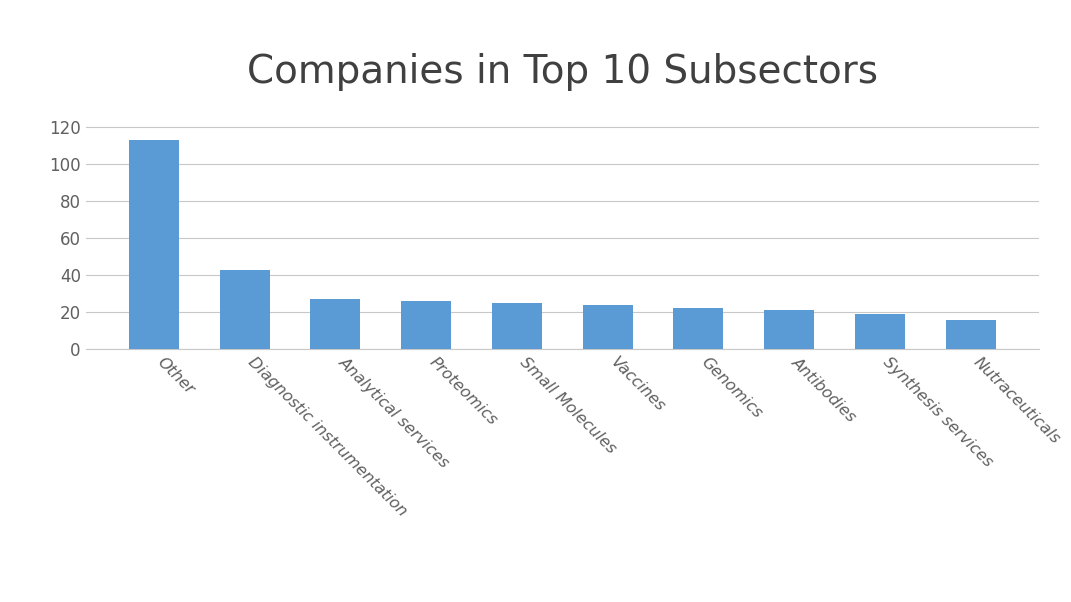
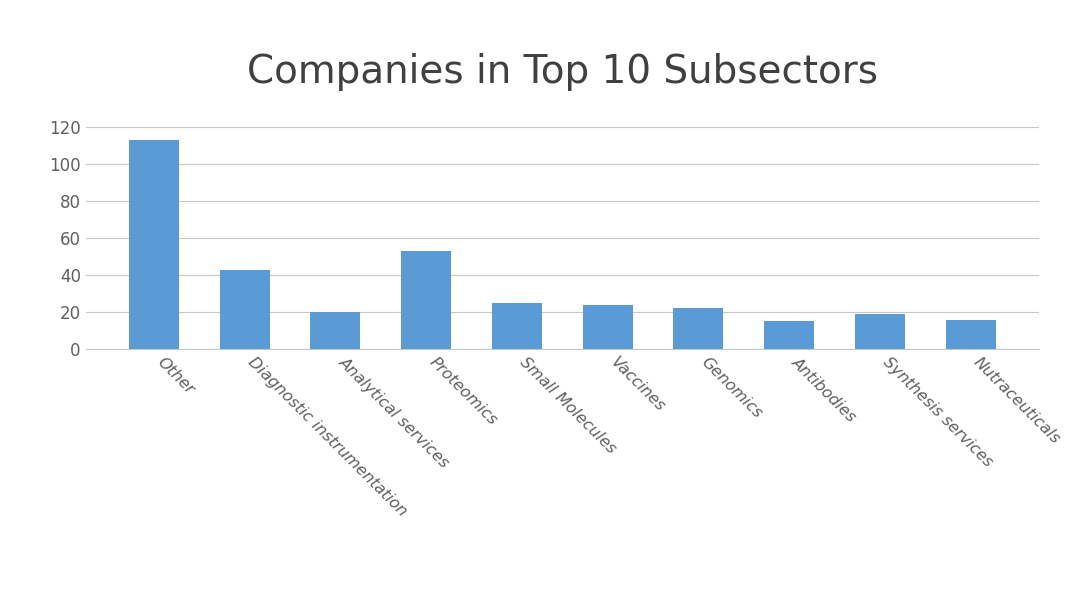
Analytical services: 27 -> 20
Proteomics: 26 -> 53
Antibodies: 21 -> 15
